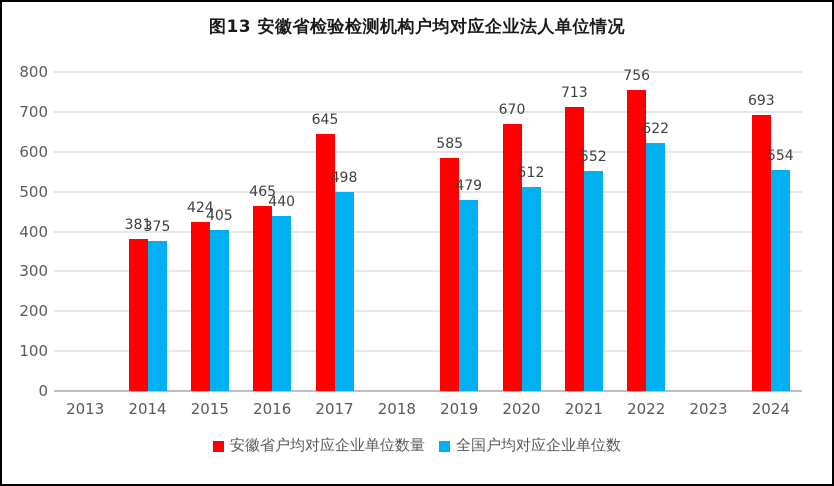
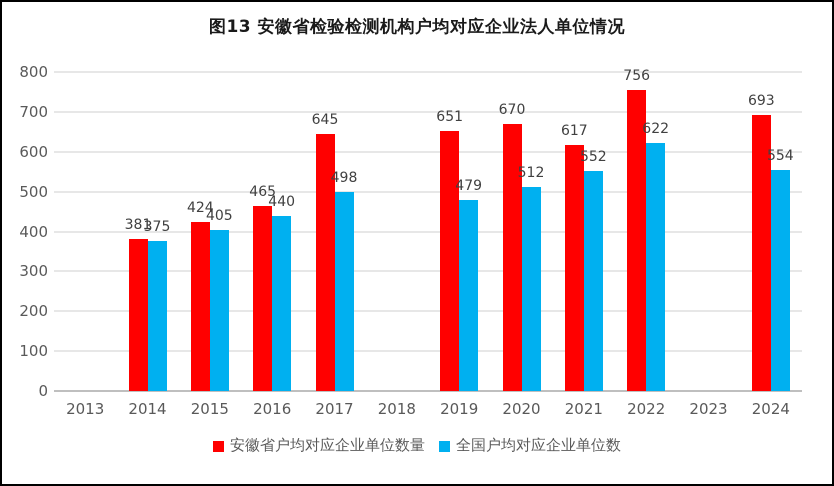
安徽省户均对应企业单位数量/2019: 585 -> 651
安徽省户均对应企业单位数量/2021: 713 -> 617
